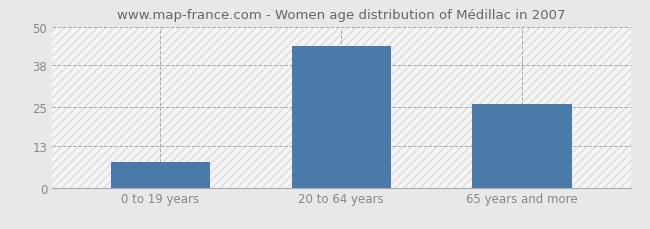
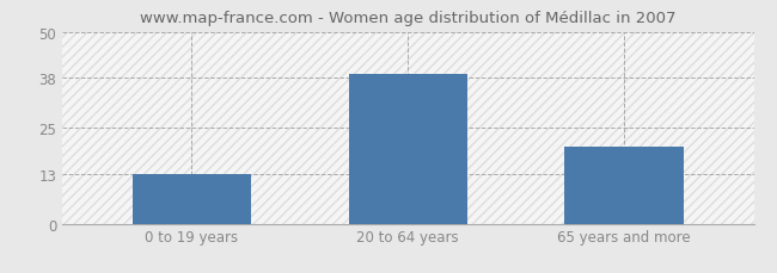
0 to 19 years: 8 -> 13
20 to 64 years: 44 -> 39
65 years and more: 26 -> 20
